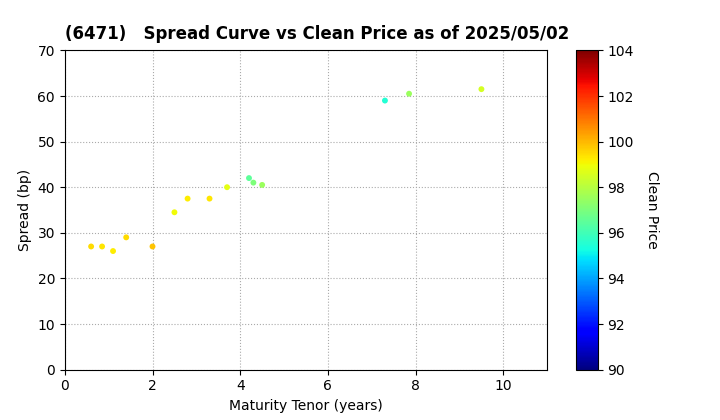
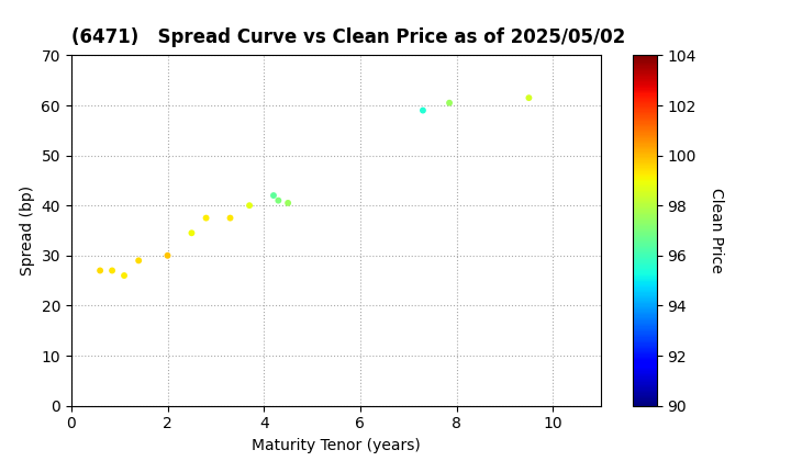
2: 27.0 -> 30.0
